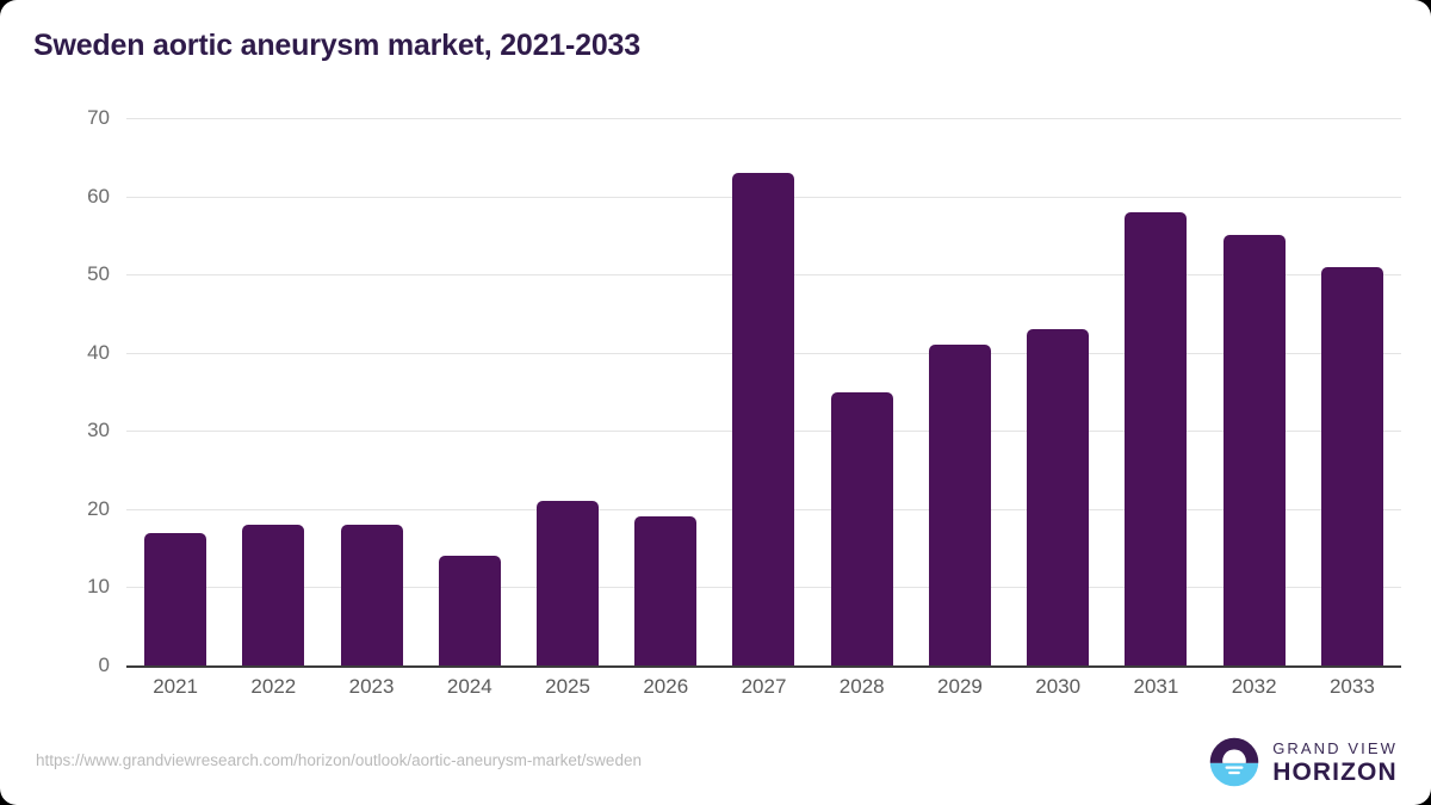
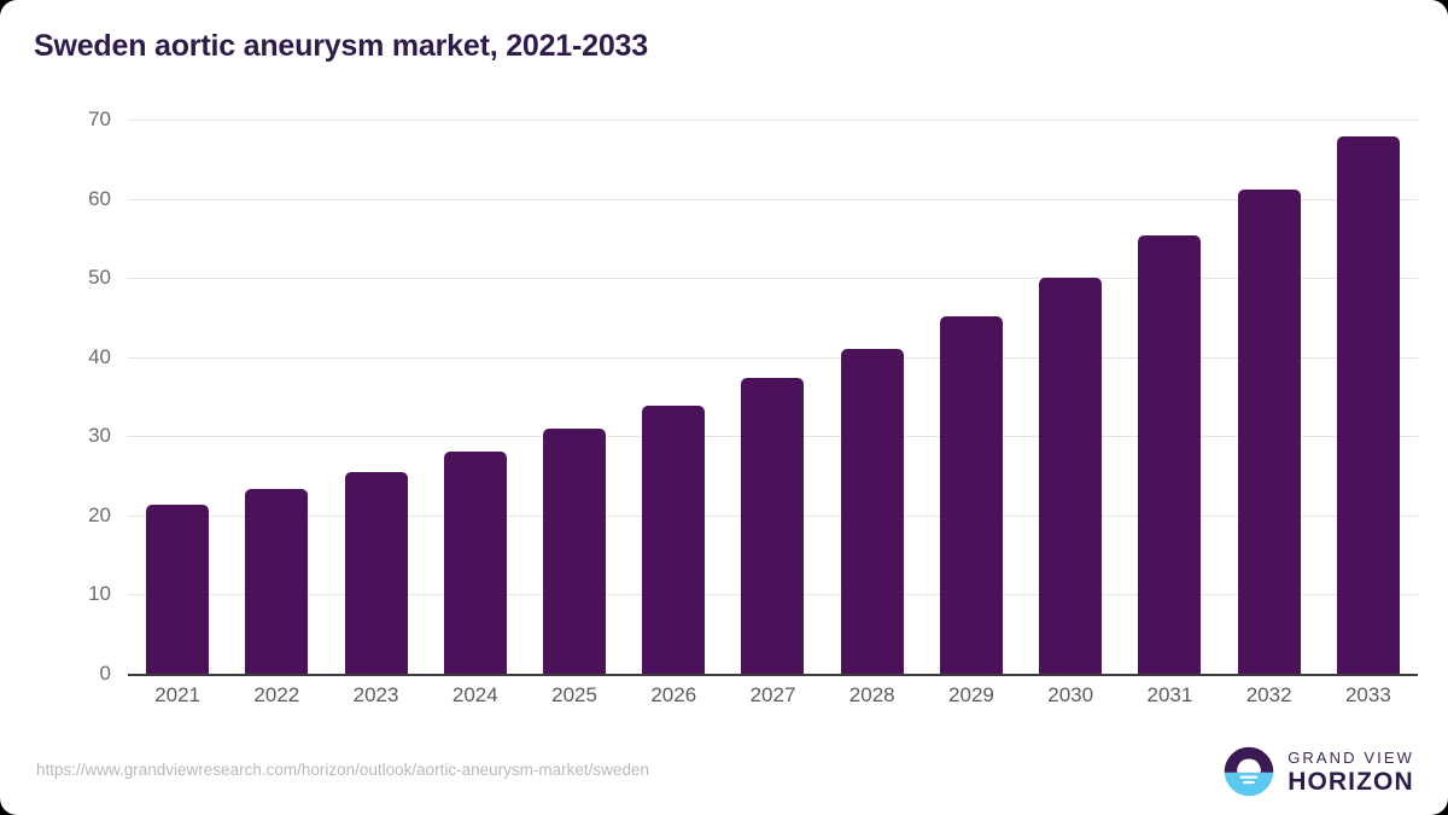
2021: 17 -> 21
2022: 18 -> 23
2023: 18 -> 26
2024: 14 -> 28
2025: 21 -> 31
2026: 19 -> 34
2027: 63 -> 37
2028: 35 -> 41
2029: 41 -> 45
2030: 43 -> 50
2031: 58 -> 55
2032: 55 -> 61
2033: 51 -> 68
